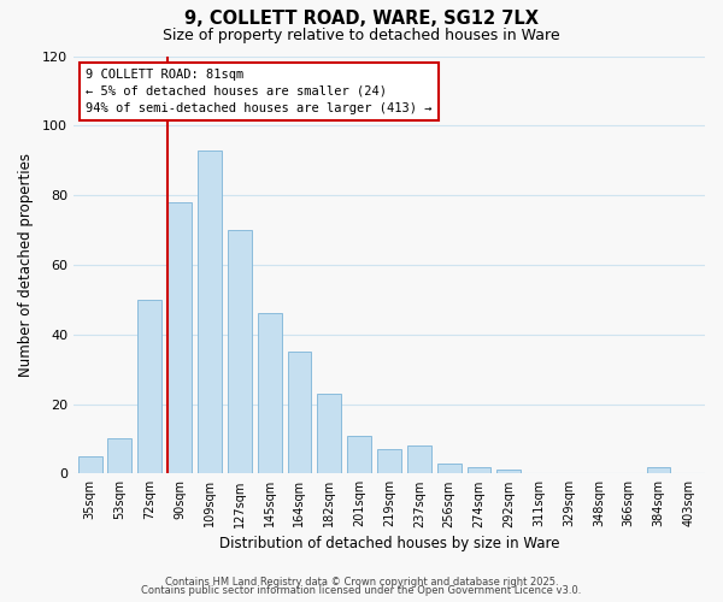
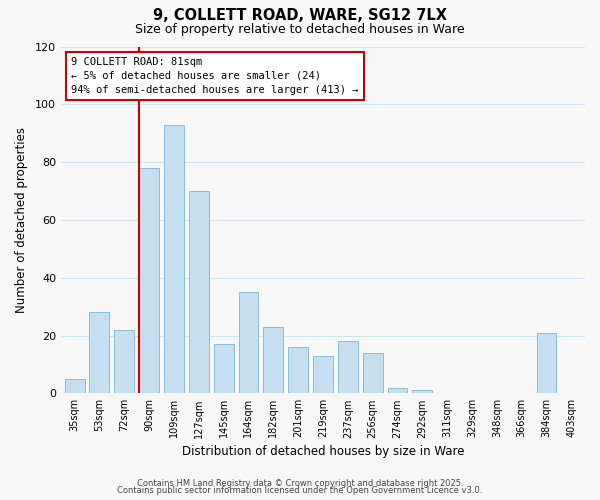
53sqm: 10 -> 28
72sqm: 50 -> 22
145sqm: 46 -> 17
201sqm: 11 -> 16
219sqm: 7 -> 13
237sqm: 8 -> 18
256sqm: 3 -> 14
384sqm: 2 -> 21
